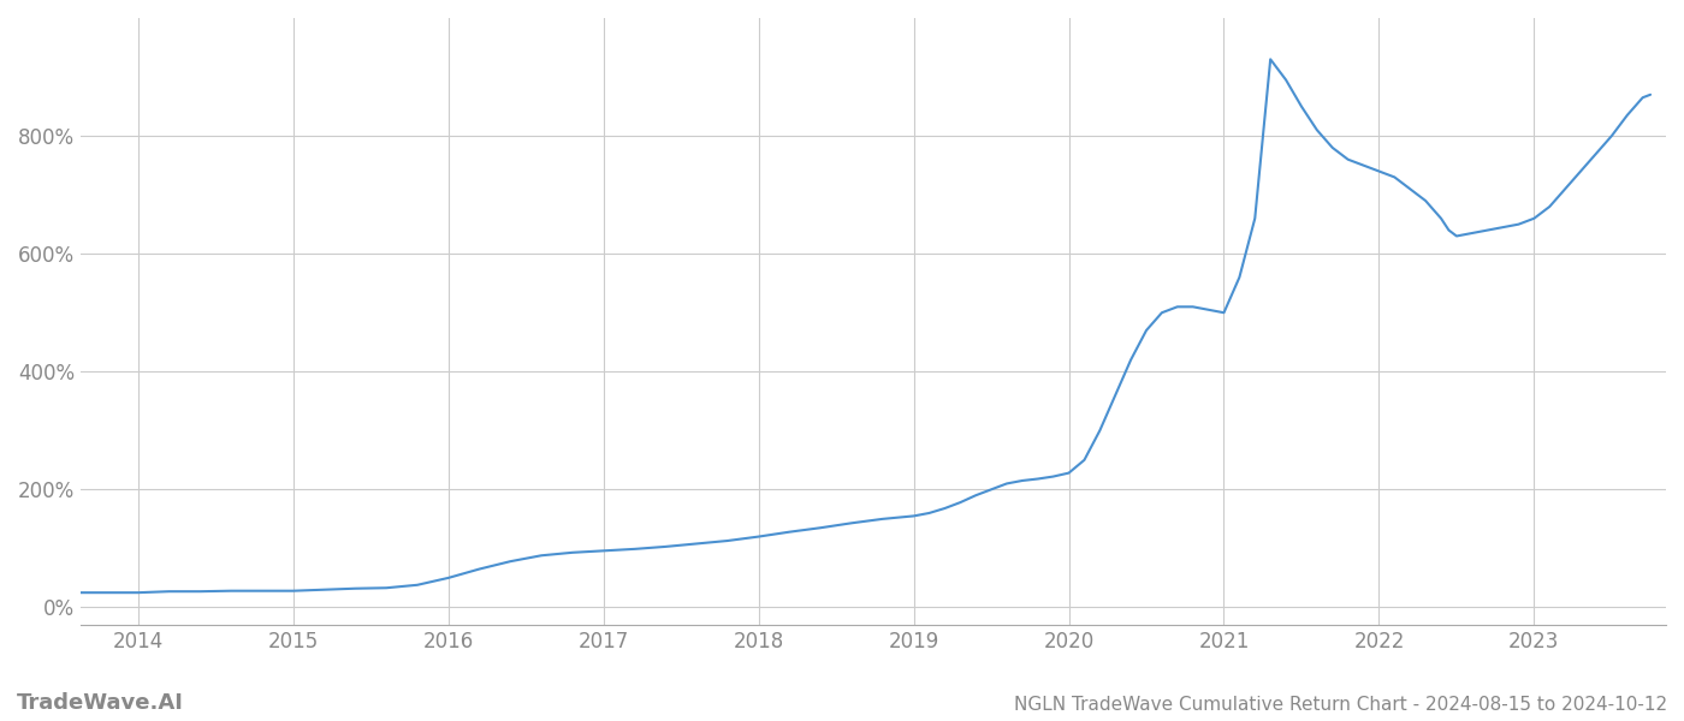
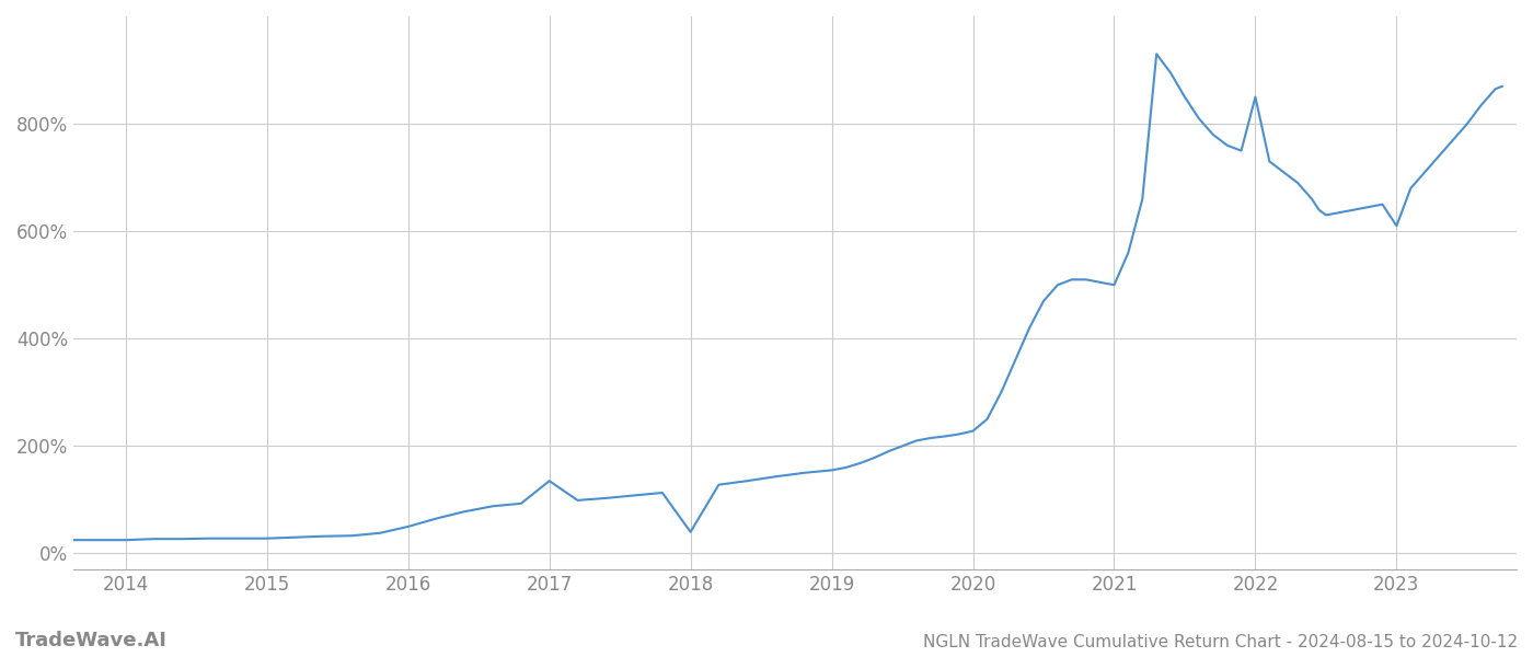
2017: 96% -> 135%
2018: 120% -> 40%
2022: 740% -> 850%
2023: 660% -> 610%
